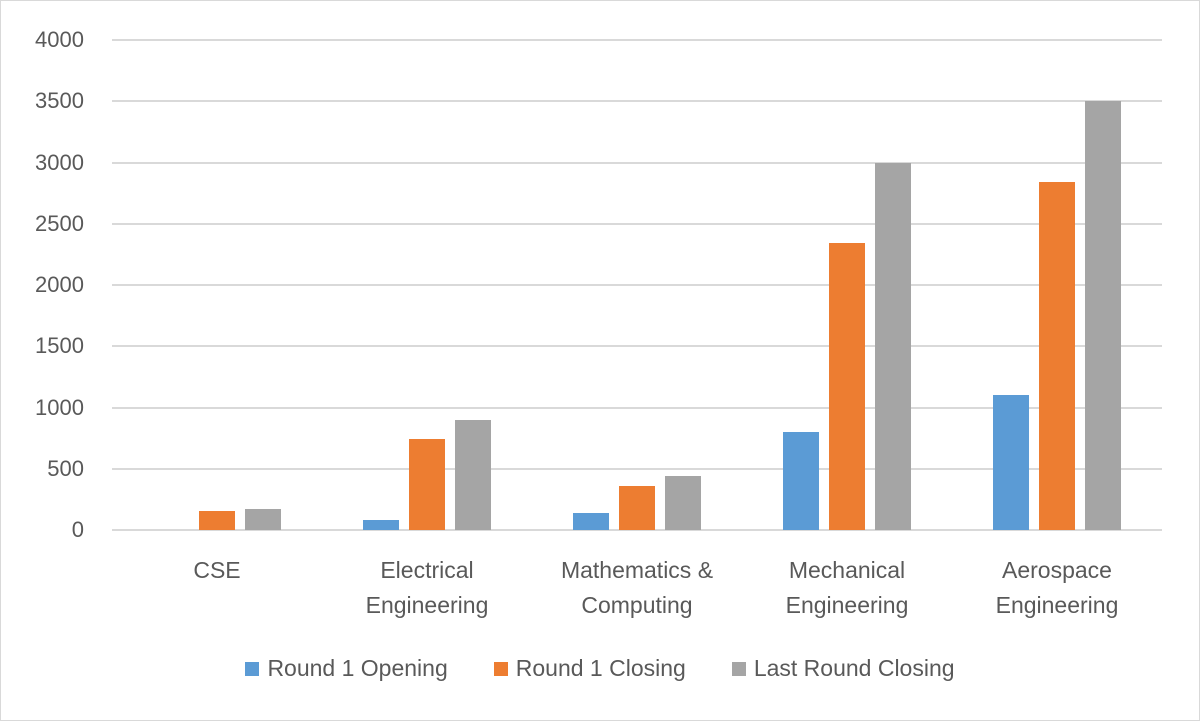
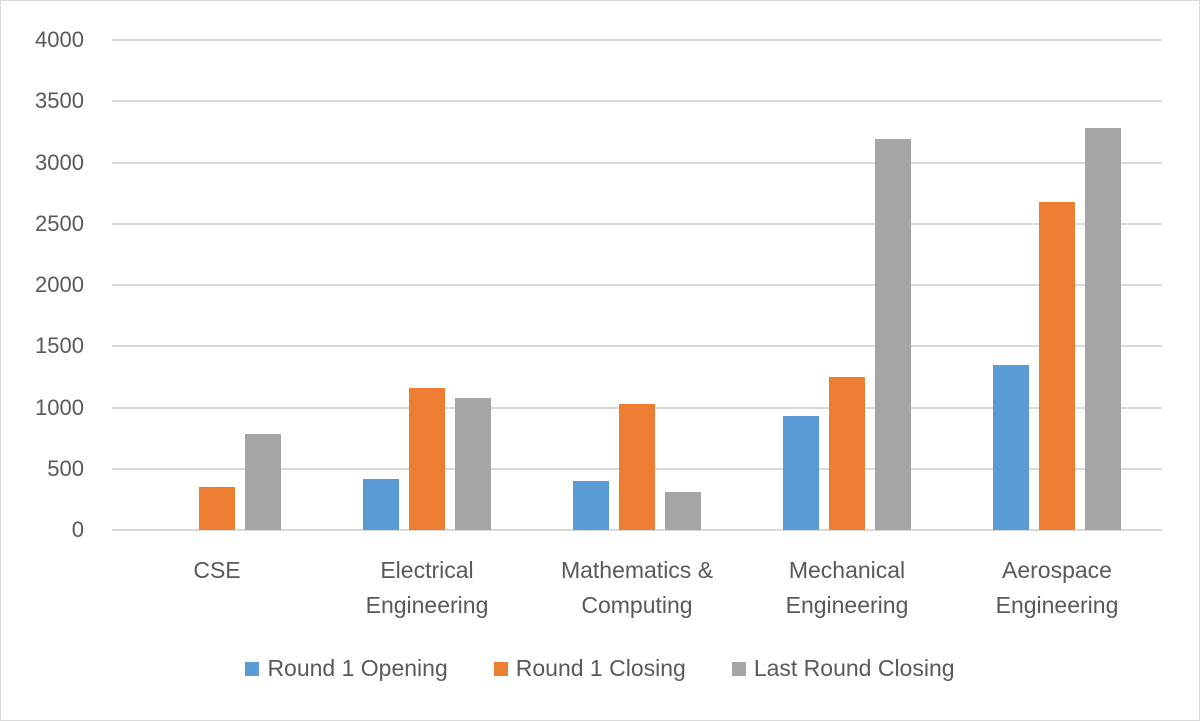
Round 1 Closing/CSE: 160 -> 350
Last Round Closing/CSE: 170 -> 780
Round 1 Opening/Electrical Engineering: 80 -> 420
Round 1 Closing/Electrical Engineering: 740 -> 1160
Last Round Closing/Electrical Engineering: 900 -> 1080
Round 1 Opening/Mathematics & Computing: 140 -> 400
Round 1 Closing/Mathematics & Computing: 360 -> 1030
Last Round Closing/Mathematics & Computing: 440 -> 310
Round 1 Opening/Mechanical Engineering: 800 -> 930
Round 1 Closing/Mechanical Engineering: 2340 -> 1250
Last Round Closing/Mechanical Engineering: 3000 -> 3190
Round 1 Opening/Aerospace Engineering: 1100 -> 1350
Round 1 Closing/Aerospace Engineering: 2840 -> 2680
Last Round Closing/Aerospace Engineering: 3500 -> 3280
